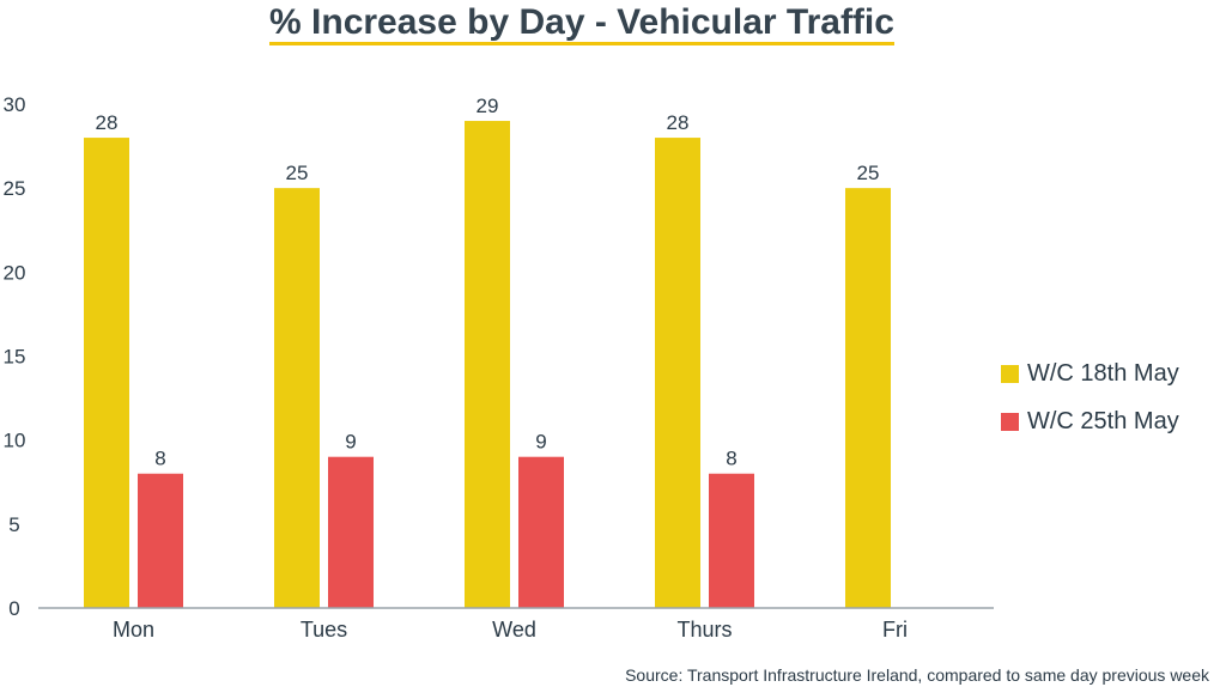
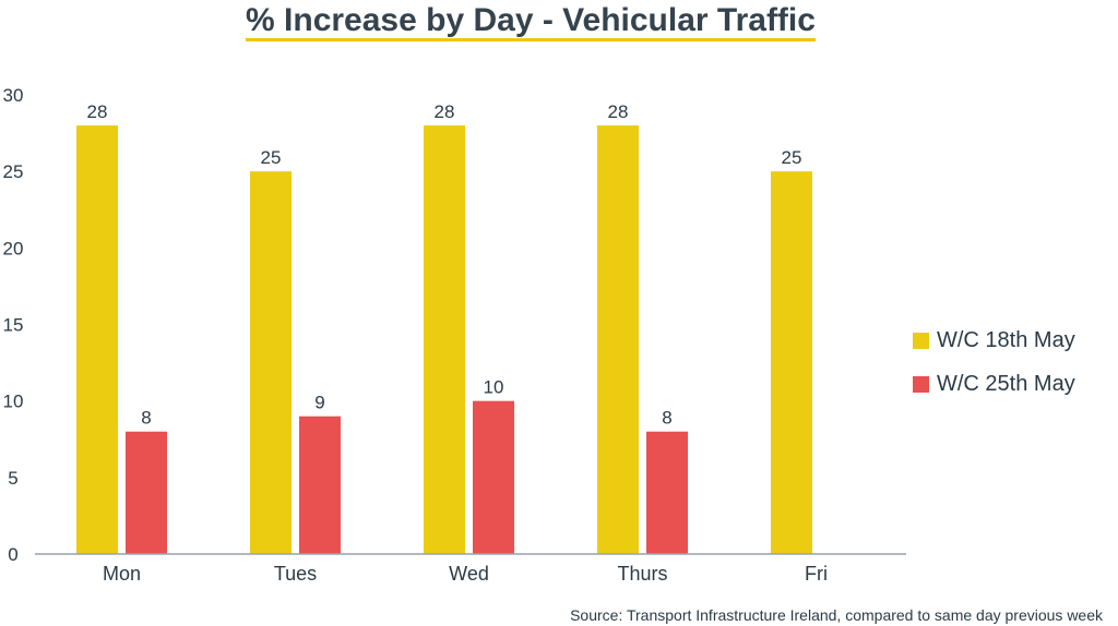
W/C 18th May/Wed: 29 -> 28
W/C 25th May/Wed: 9 -> 10
